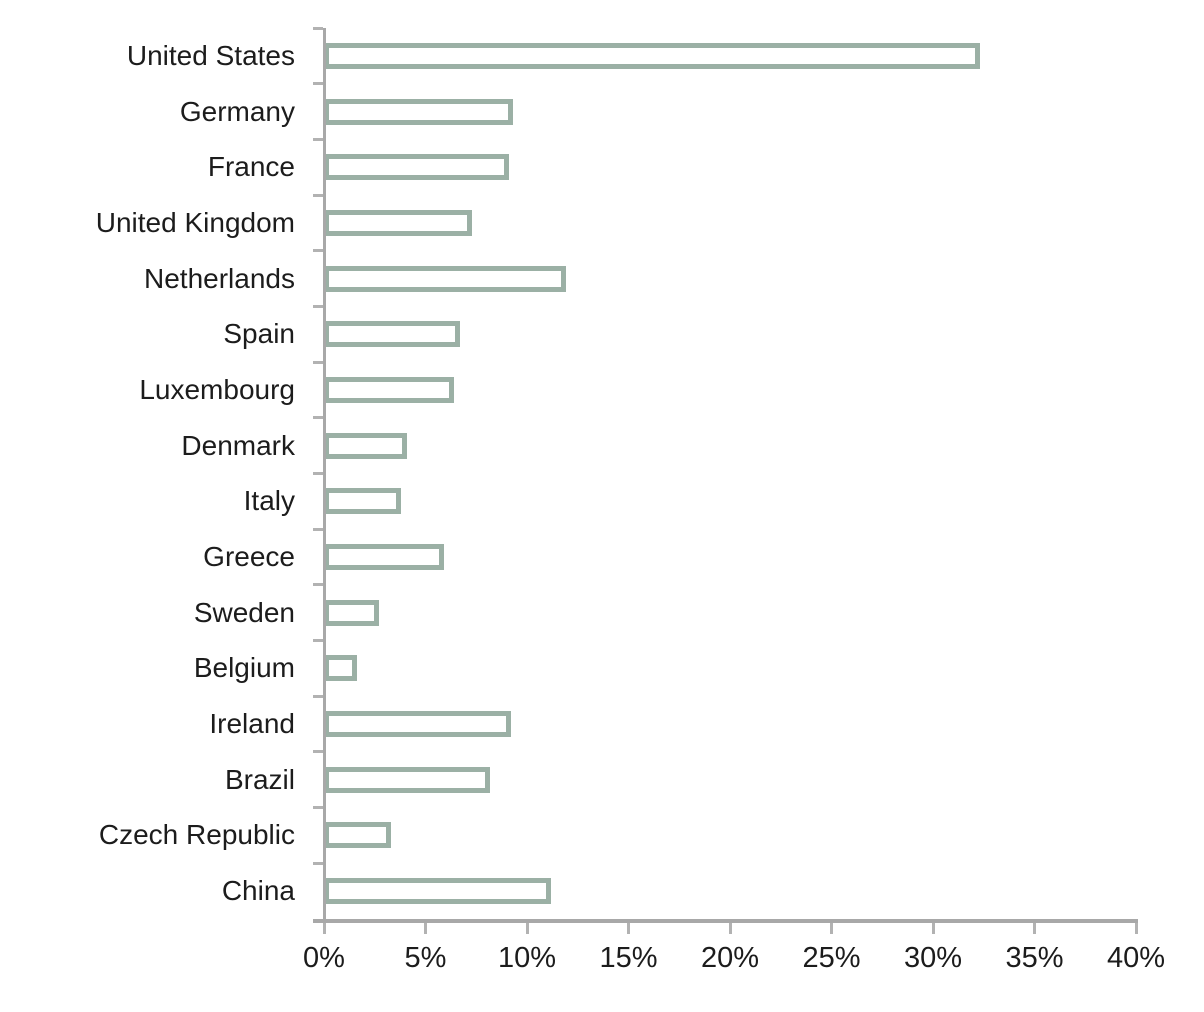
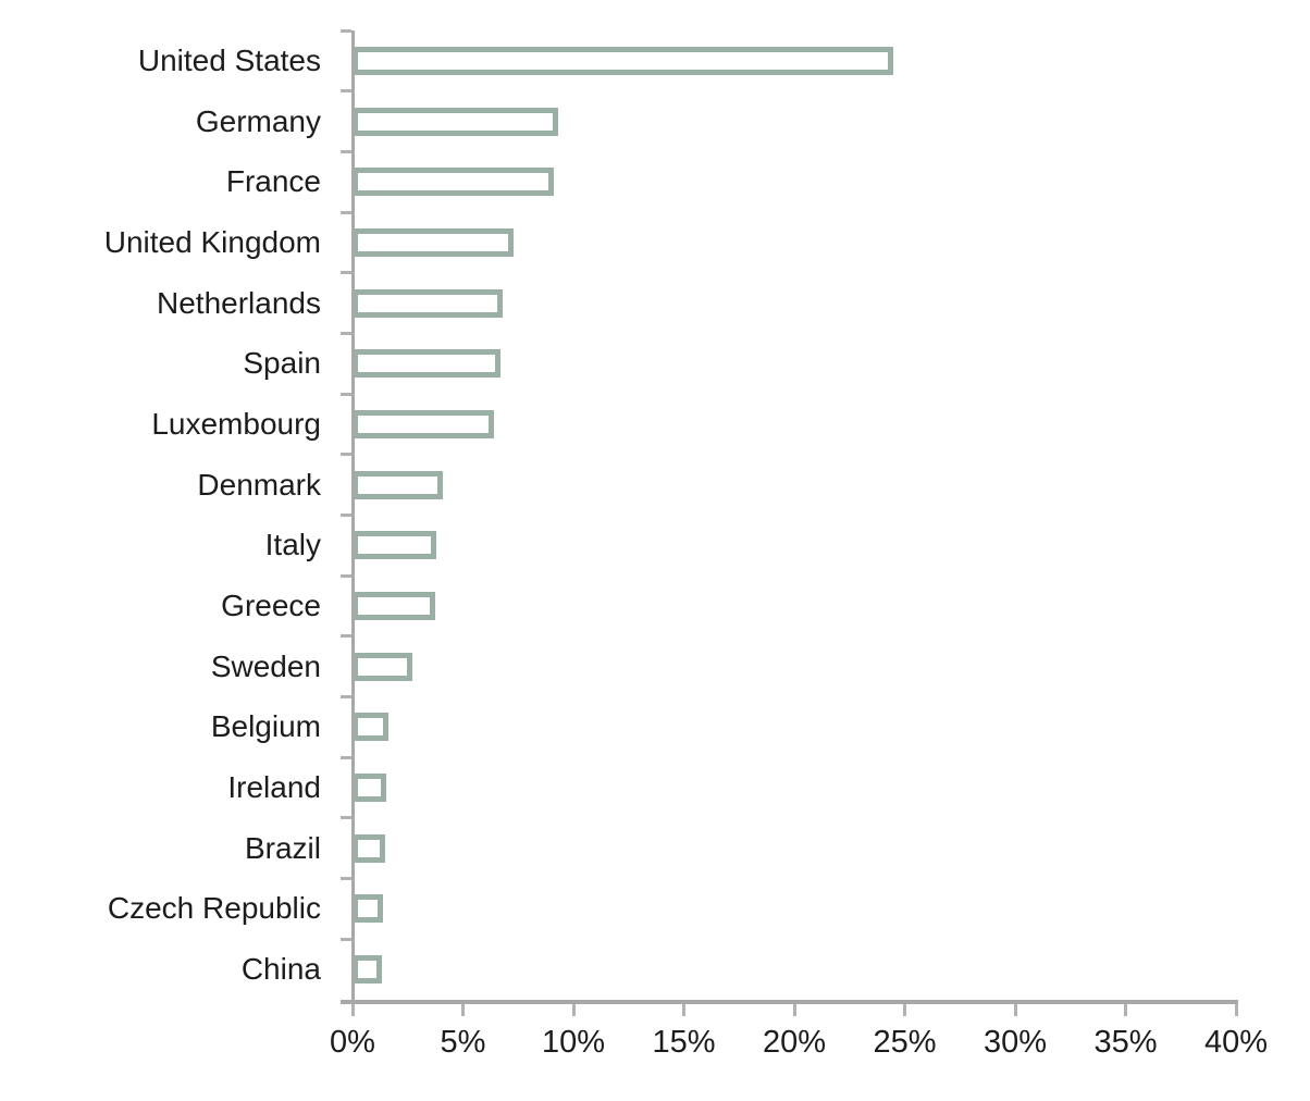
United States: 32.3% -> 24.5%
Netherlands: 11.9% -> 6.8%
Greece: 5.9% -> 3.8%
Ireland: 9.2% -> 1.6%
Brazil: 8.2% -> 1.5%
Czech Republic: 3.3% -> 1.4%
China: 11.2% -> 1.4%
